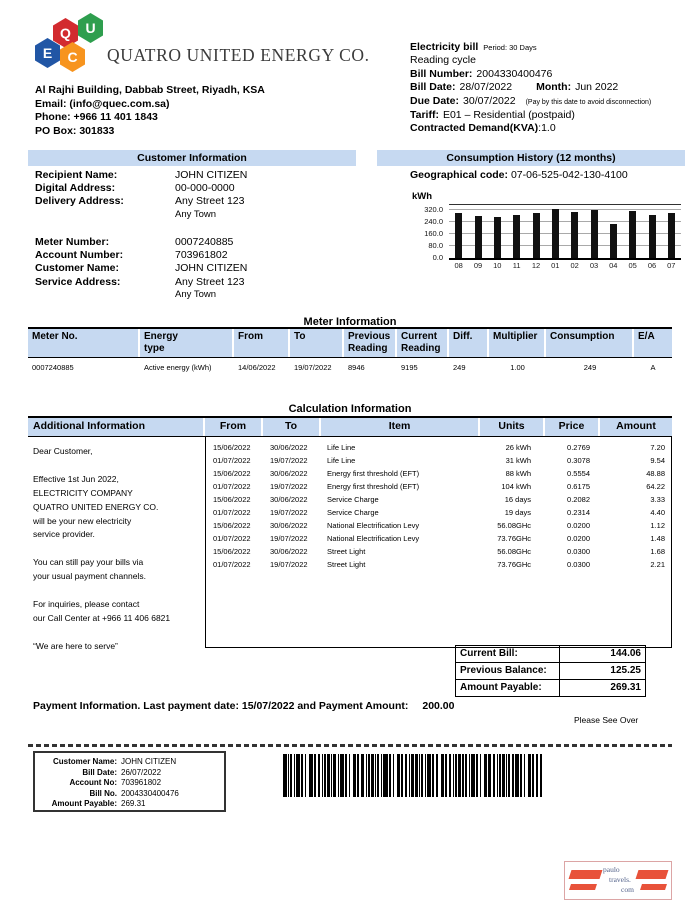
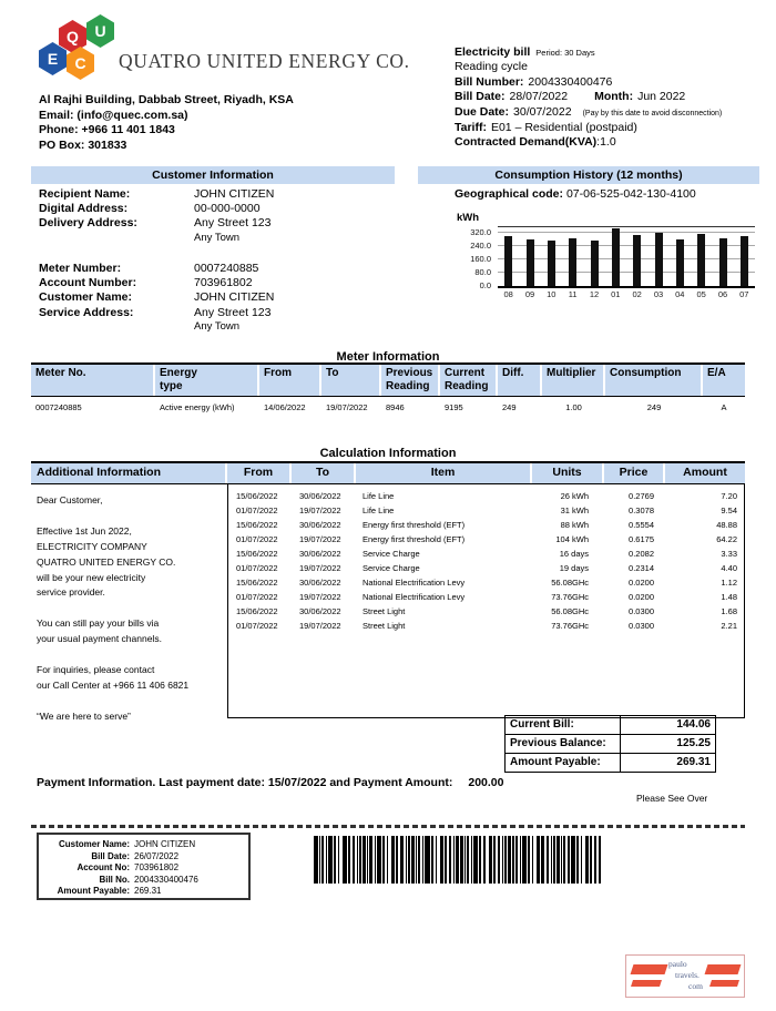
12: 300 -> 270
01: 330 -> 350
04: 230 -> 280
